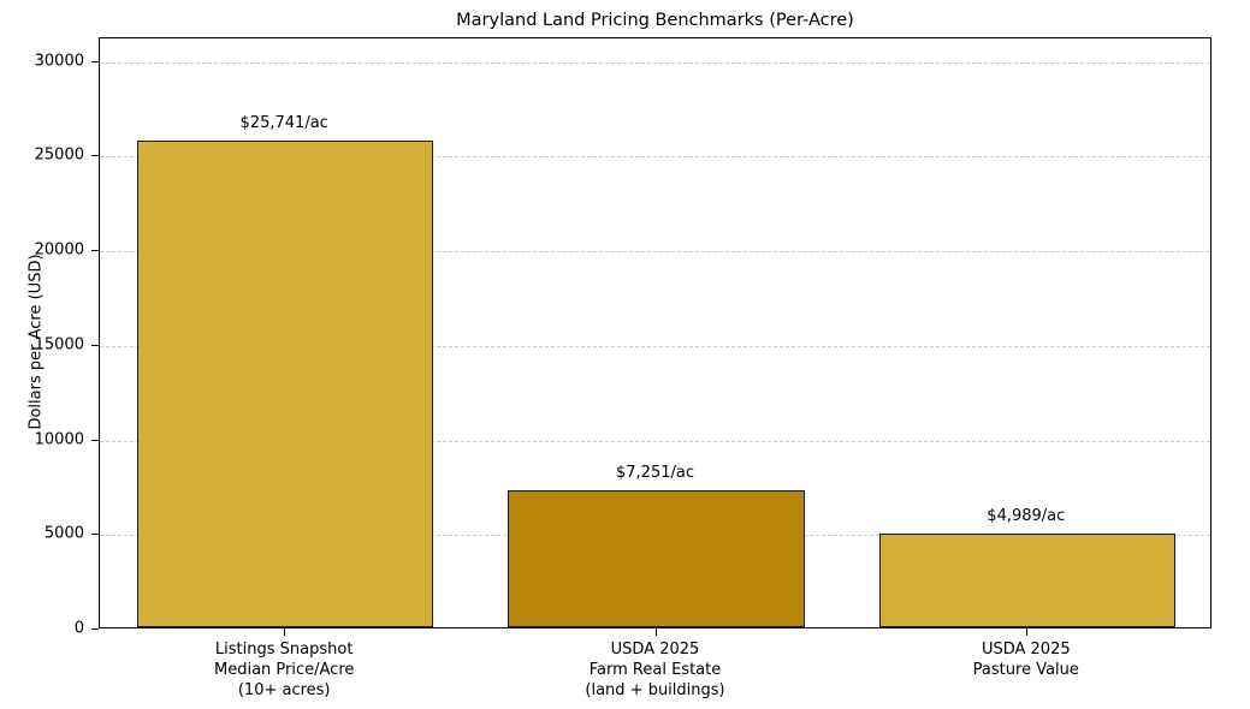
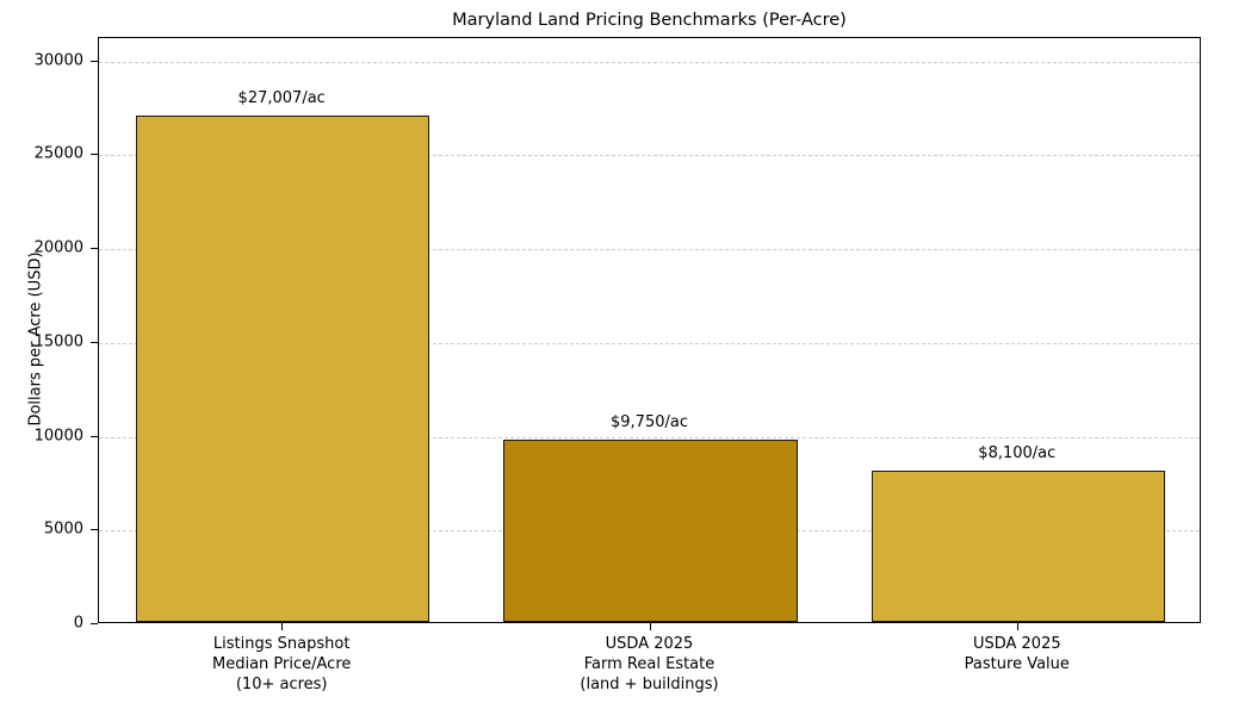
Listings Snapshot Median Price/Acre (10+ acres): 25,741 -> 27,007
USDA 2025 Farm Real Estate (land + buildings): 7,251 -> 9,750
USDA 2025 Pasture Value: 4,989 -> 8,100
